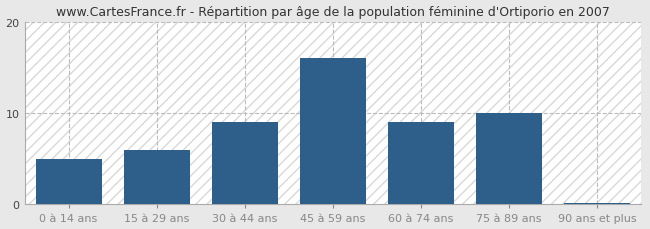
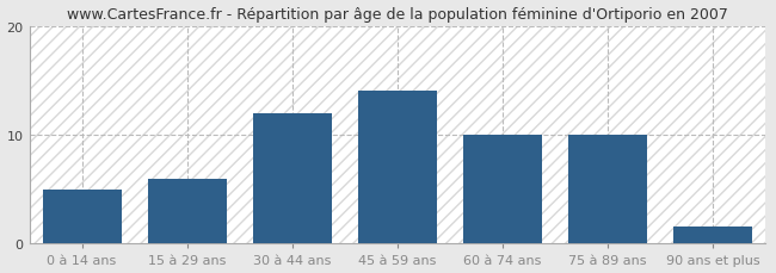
30 à 44 ans: 9.0 -> 12.0
45 à 59 ans: 16.0 -> 14.0
60 à 74 ans: 9.0 -> 10.0
90 ans et plus: 0.2 -> 1.6
